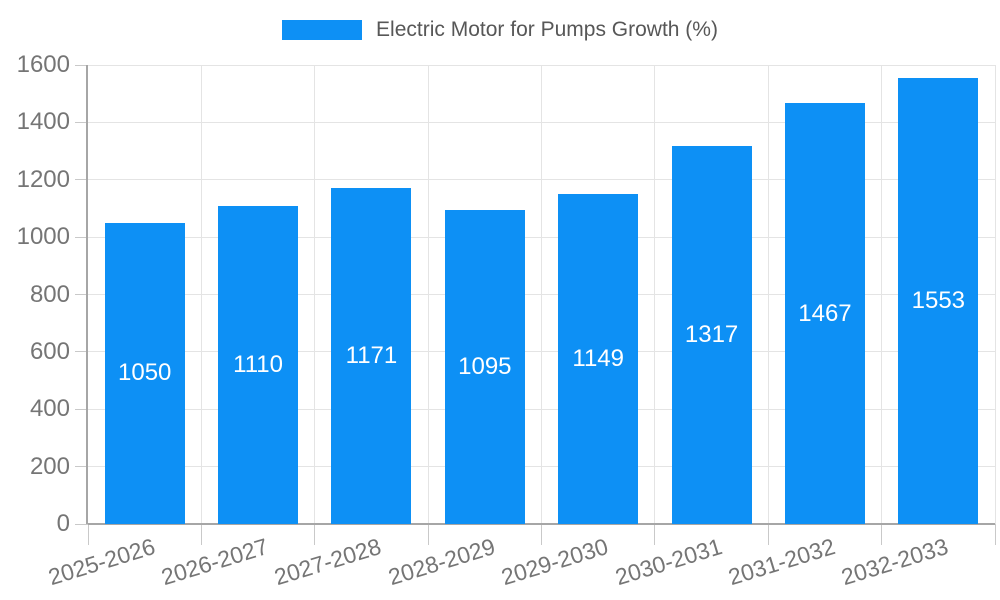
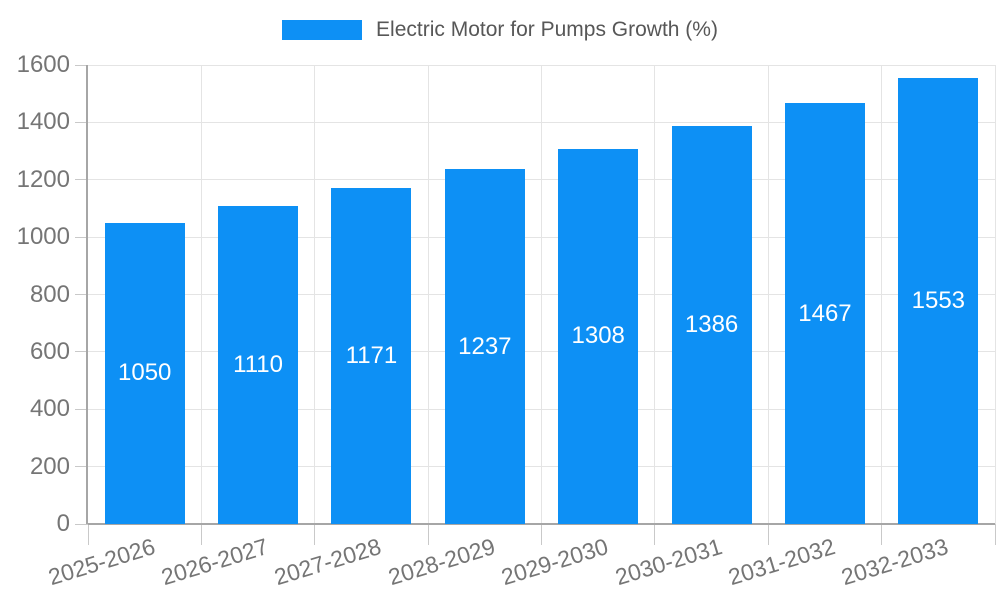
2028-2029: 1095 -> 1237
2029-2030: 1149 -> 1308
2030-2031: 1317 -> 1386
